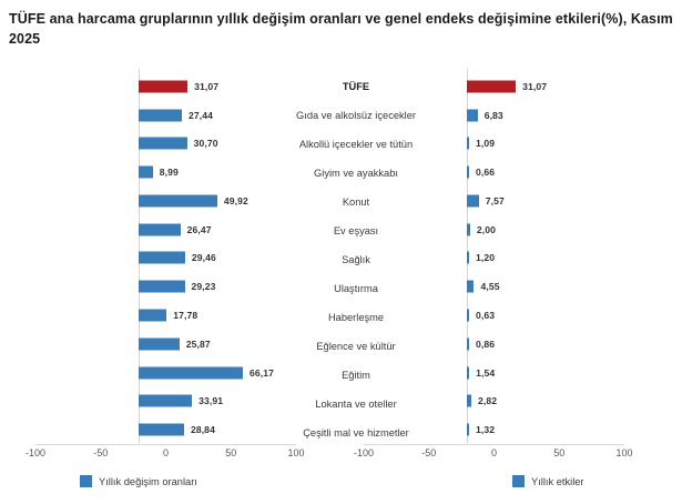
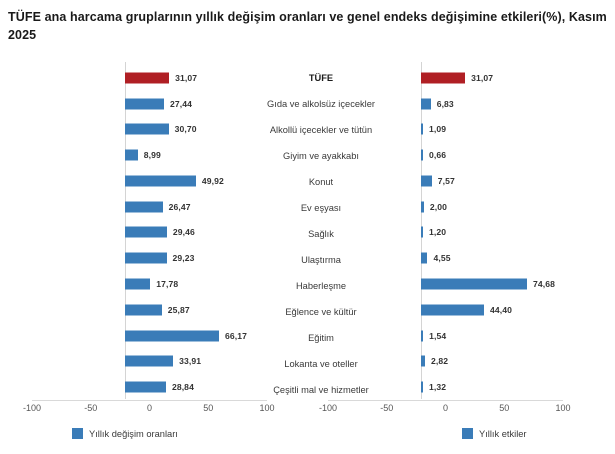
Yıllık etkiler/Haberleşme: 0,63 -> 74,68
Yıllık etkiler/Eğlence ve kültür: 0,86 -> 44,40
